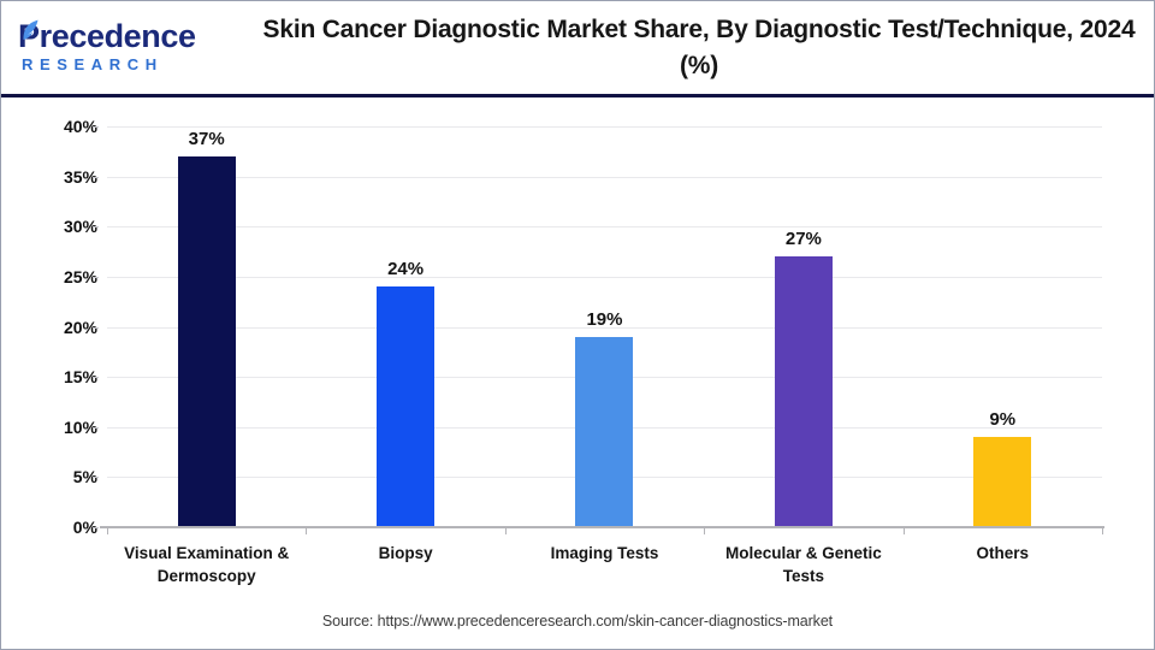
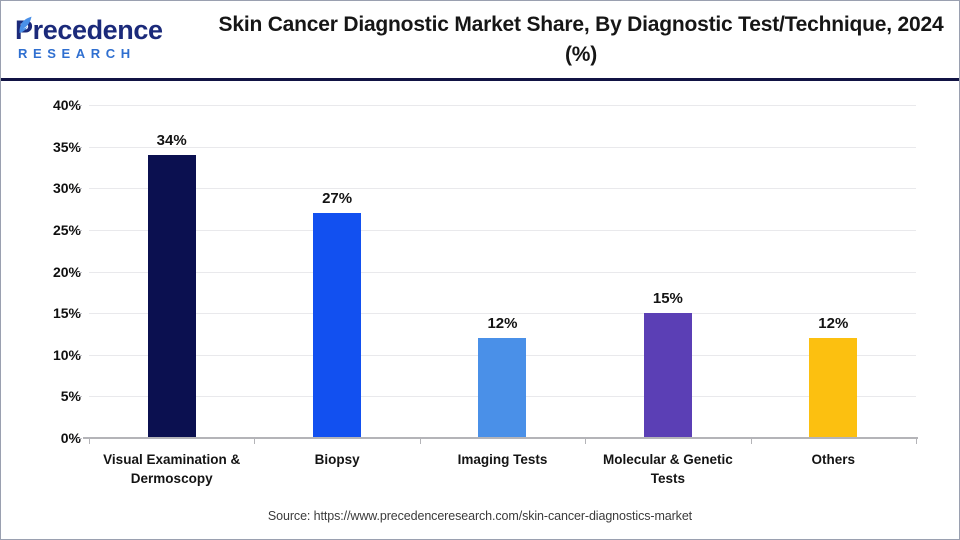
Visual Examination & Dermoscopy: 37% -> 34%
Biopsy: 24% -> 27%
Imaging Tests: 19% -> 12%
Molecular & Genetic Tests: 27% -> 15%
Others: 9% -> 12%
